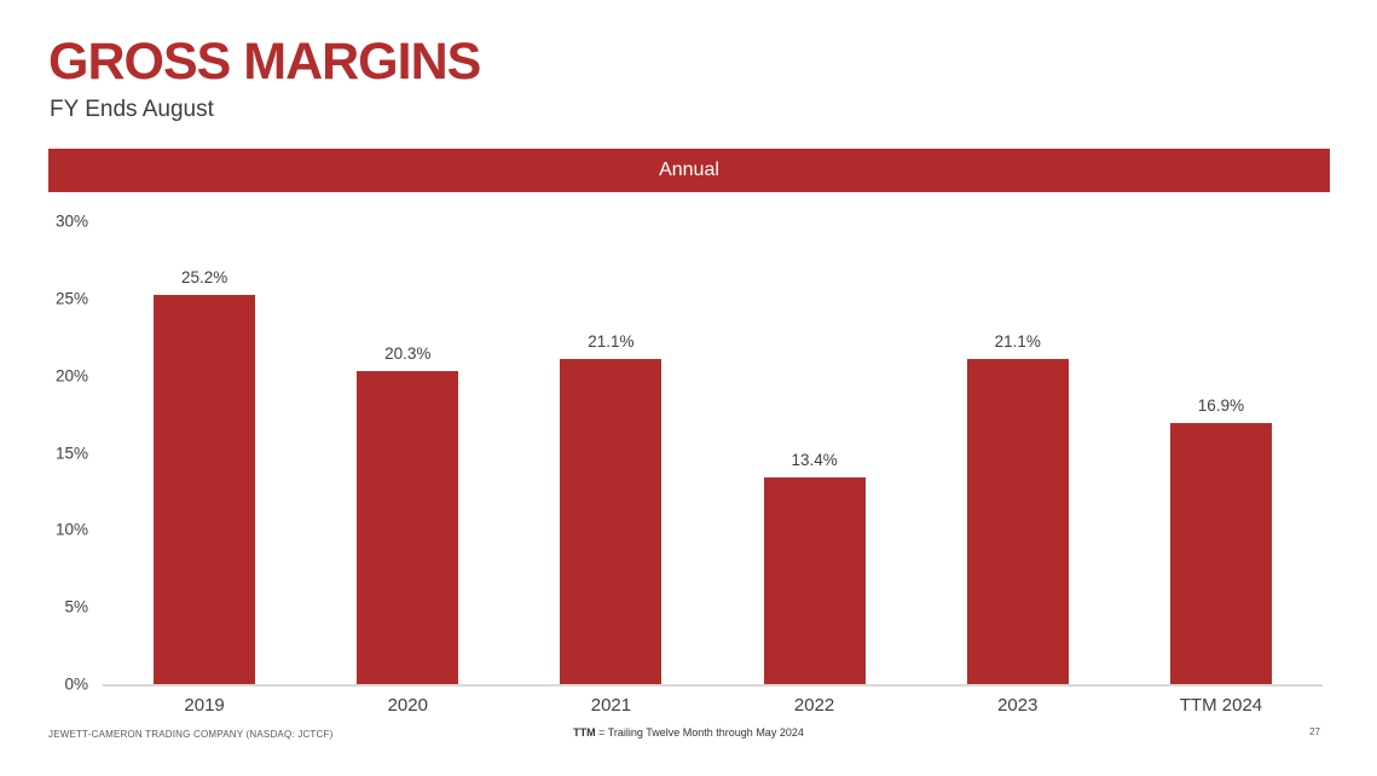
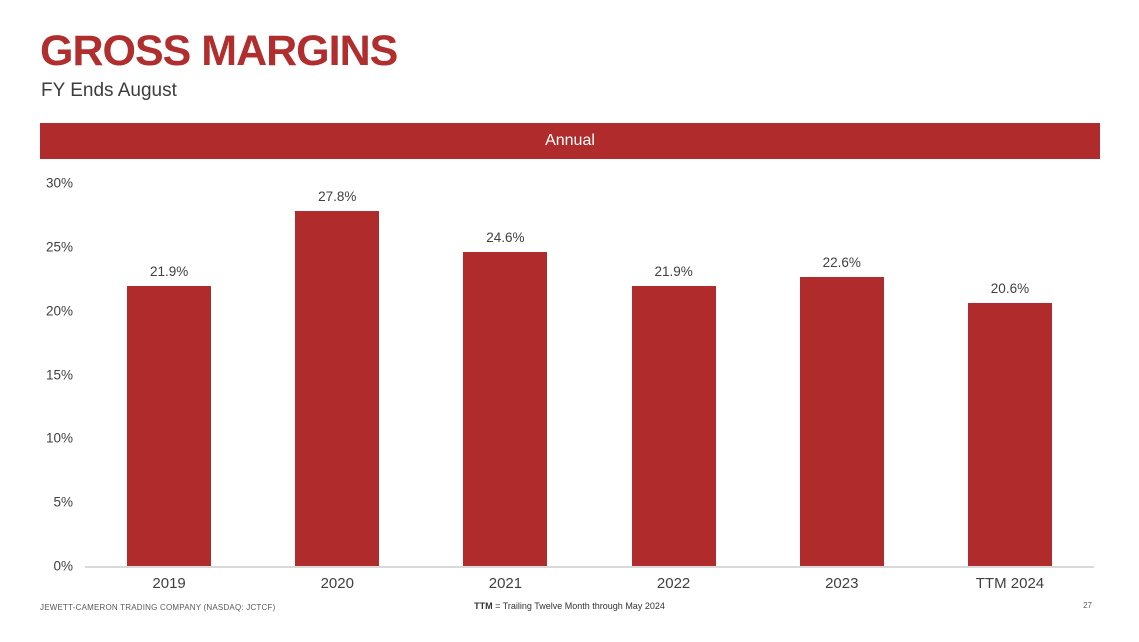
2019: 25.2% -> 21.9%
2020: 20.3% -> 27.8%
2021: 21.1% -> 24.6%
2022: 13.4% -> 21.9%
2023: 21.1% -> 22.6%
TTM 2024: 16.9% -> 20.6%
